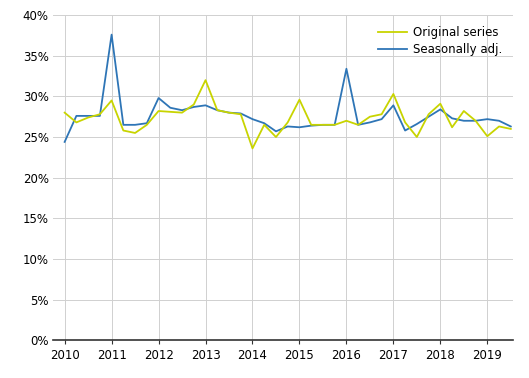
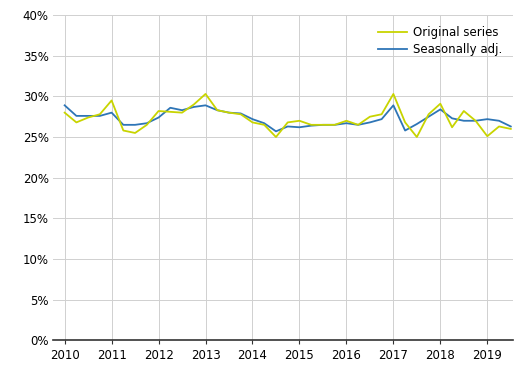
Seasonally adj./2010: 24.4% -> 28.9%
Seasonally adj./2011: 37.6% -> 28.0%
Seasonally adj./2012: 29.8% -> 27.4%
Original series/2013: 32.0% -> 30.3%
Original series/2014: 23.6% -> 26.8%
Original series/2015: 29.6% -> 27.0%
Seasonally adj./2016: 33.4% -> 26.7%
